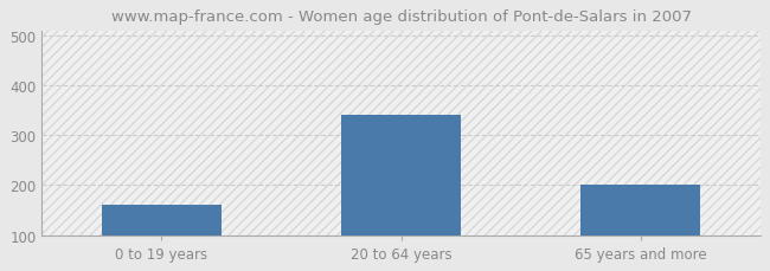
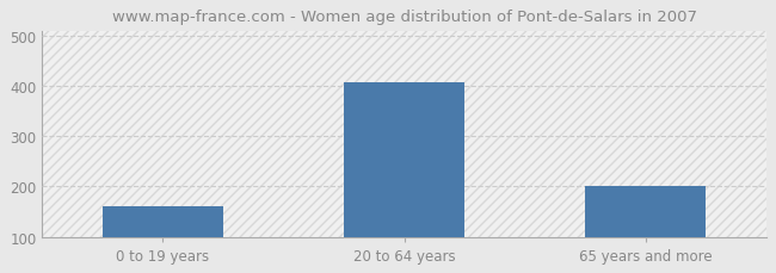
20 to 64 years: 340 -> 408
